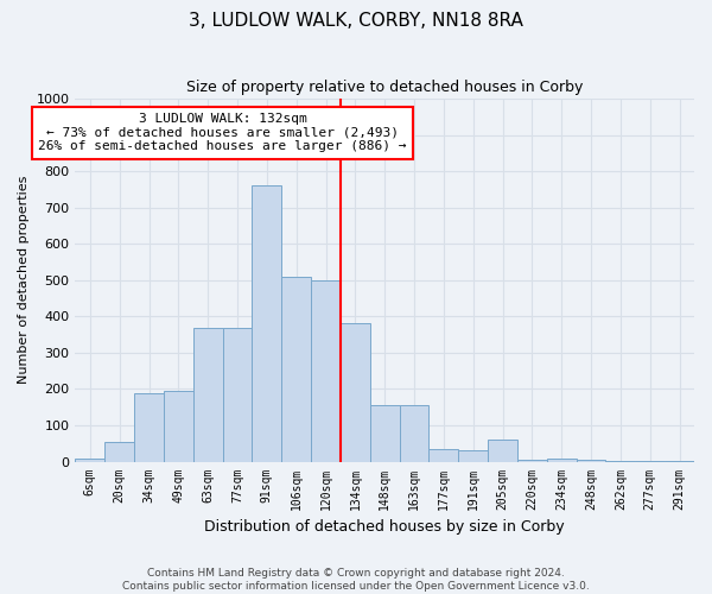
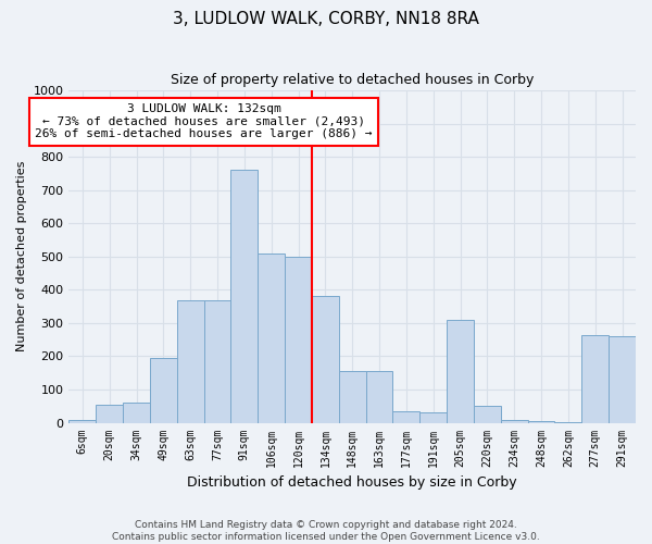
34sqm: 190 -> 60
205sqm: 60 -> 310
220sqm: 5 -> 50
277sqm: 2 -> 265
291sqm: 2 -> 260
